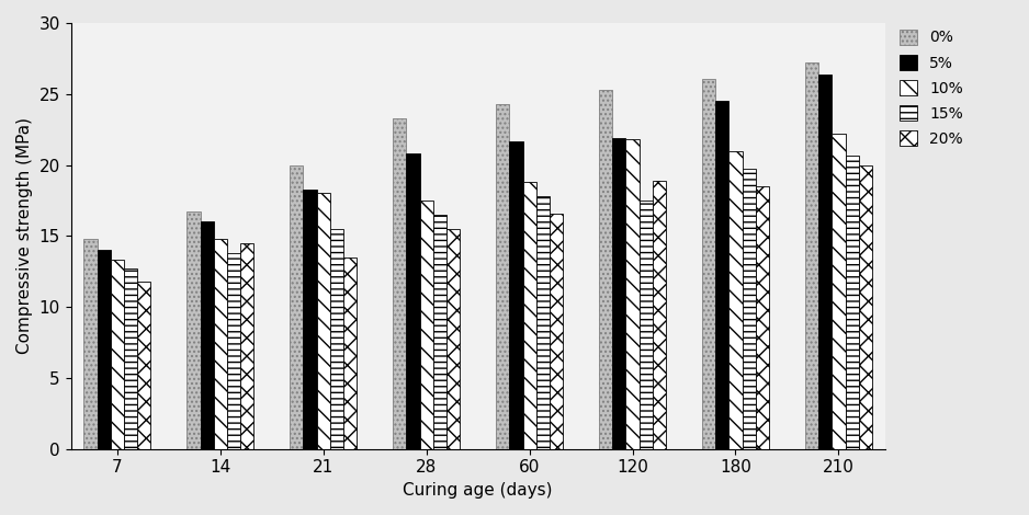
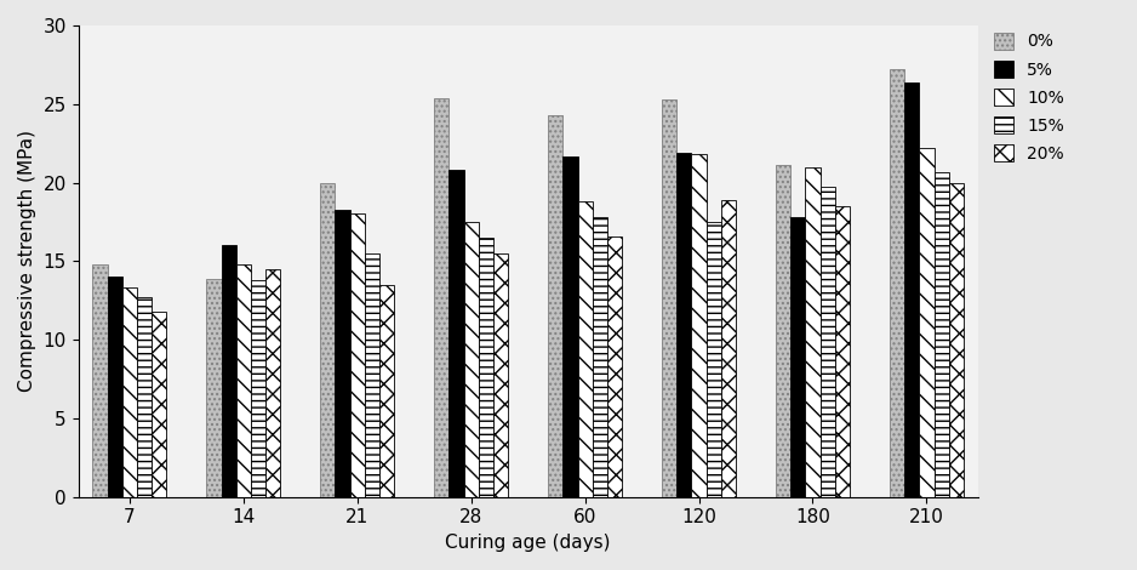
0%/14: 16.7 -> 13.9
0%/28: 23.3 -> 25.4
0%/180: 26.1 -> 21.1
5%/180: 24.5 -> 17.8
